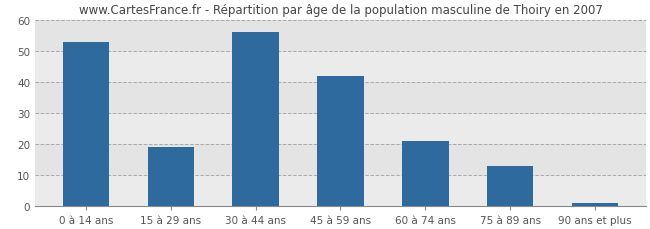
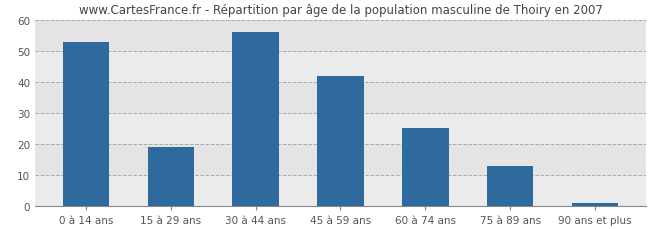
60 à 74 ans: 21 -> 25
